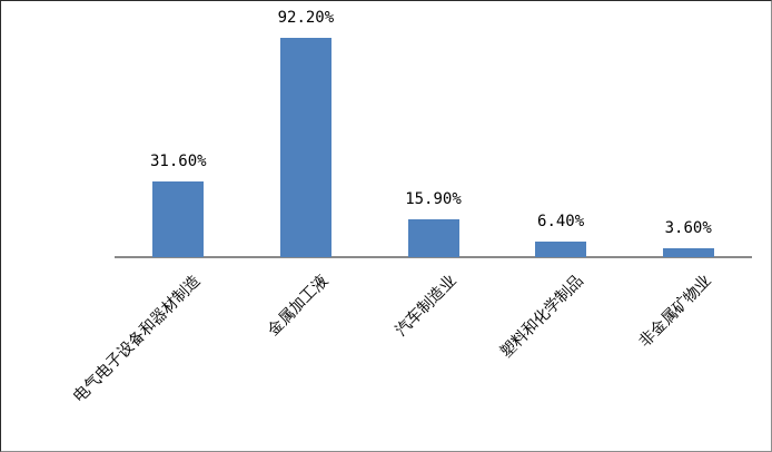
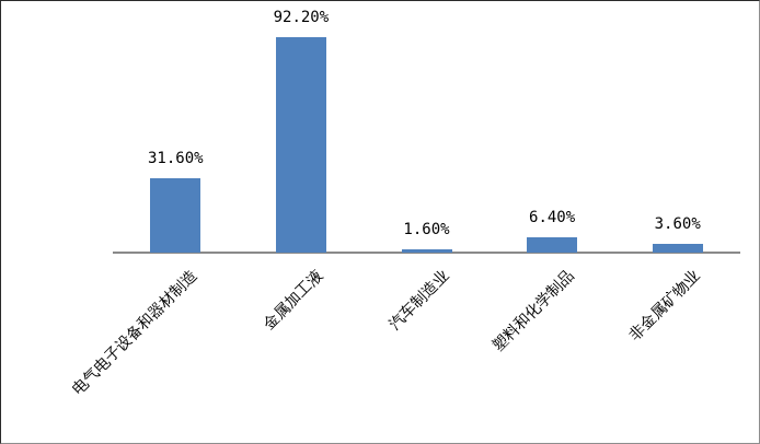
汽车制造业: 15.90% -> 1.60%
